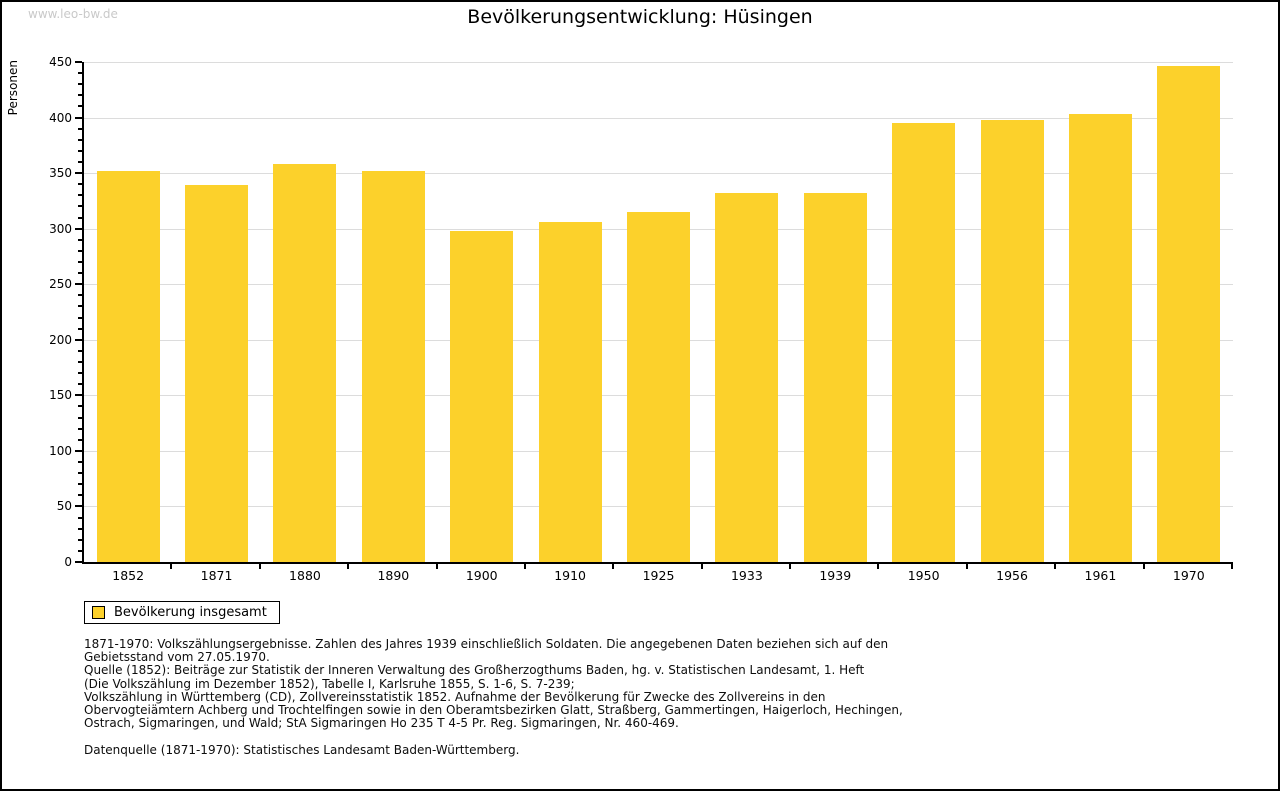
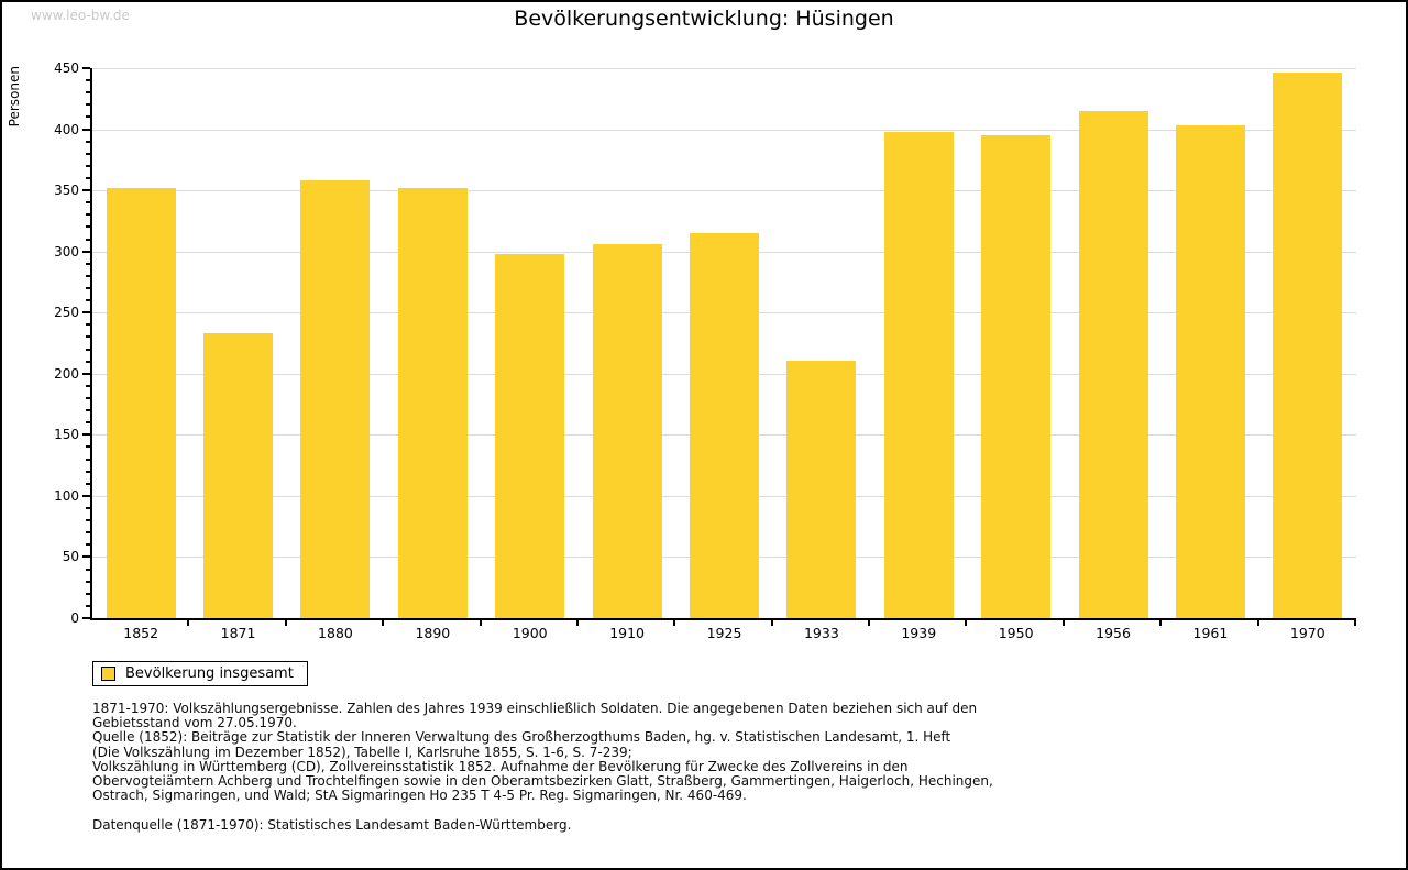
1871: 339 -> 233
1933: 332 -> 211
1939: 332 -> 398
1956: 398 -> 415
